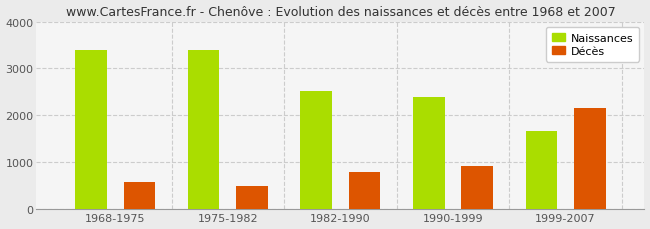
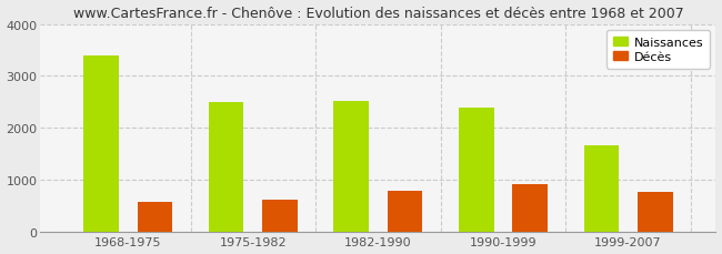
Naissances/1975-1982: 3400 -> 2500
Décès/1975-1982: 500 -> 620
Décès/1999-2007: 2150 -> 770
